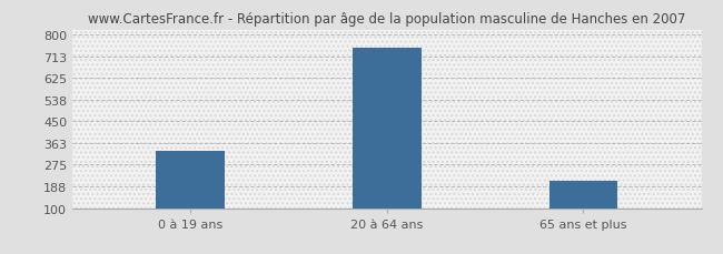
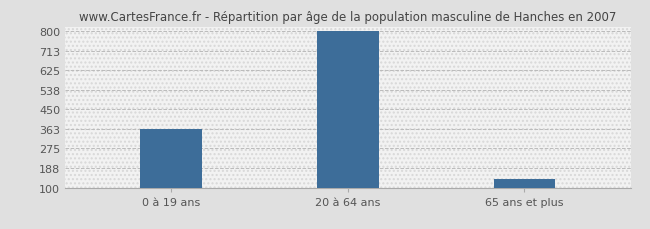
0 à 19 ans: 330 -> 363
20 à 64 ans: 745 -> 800
65 ans et plus: 210 -> 138
